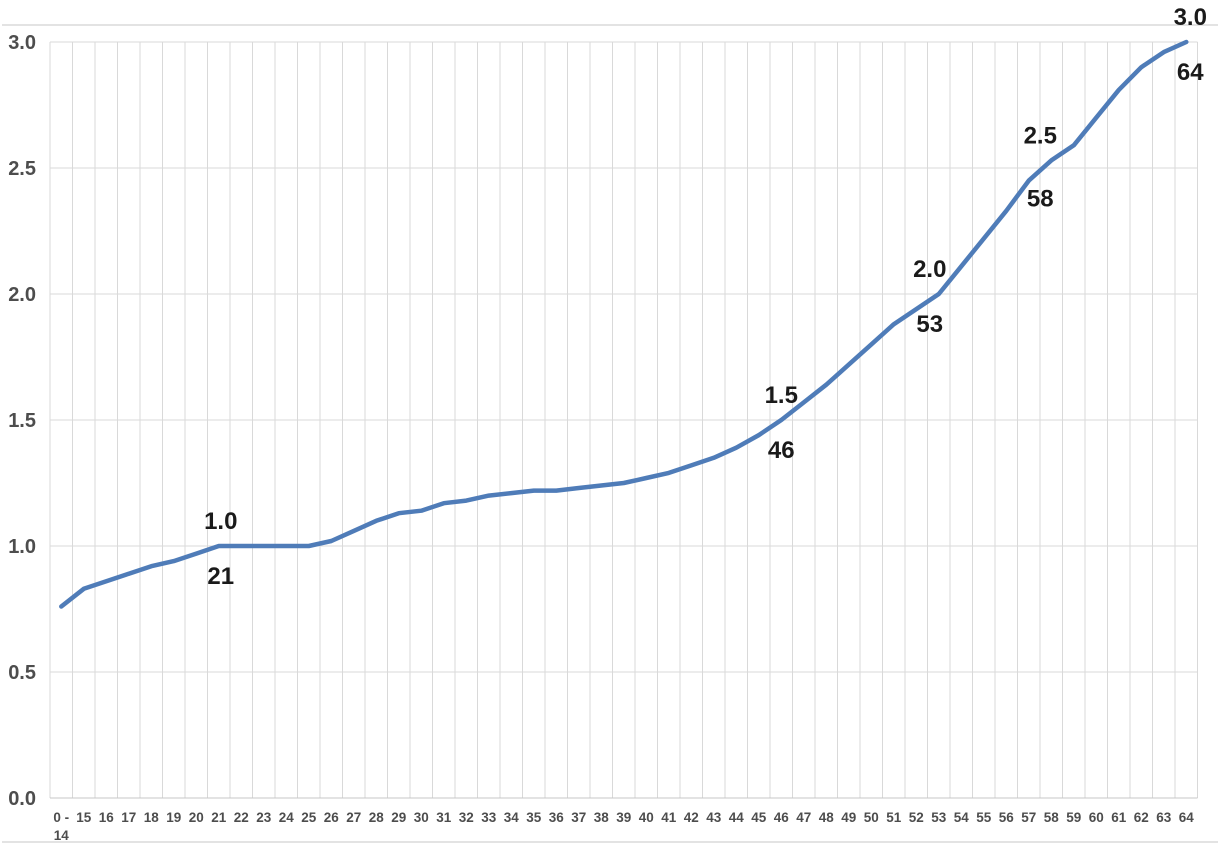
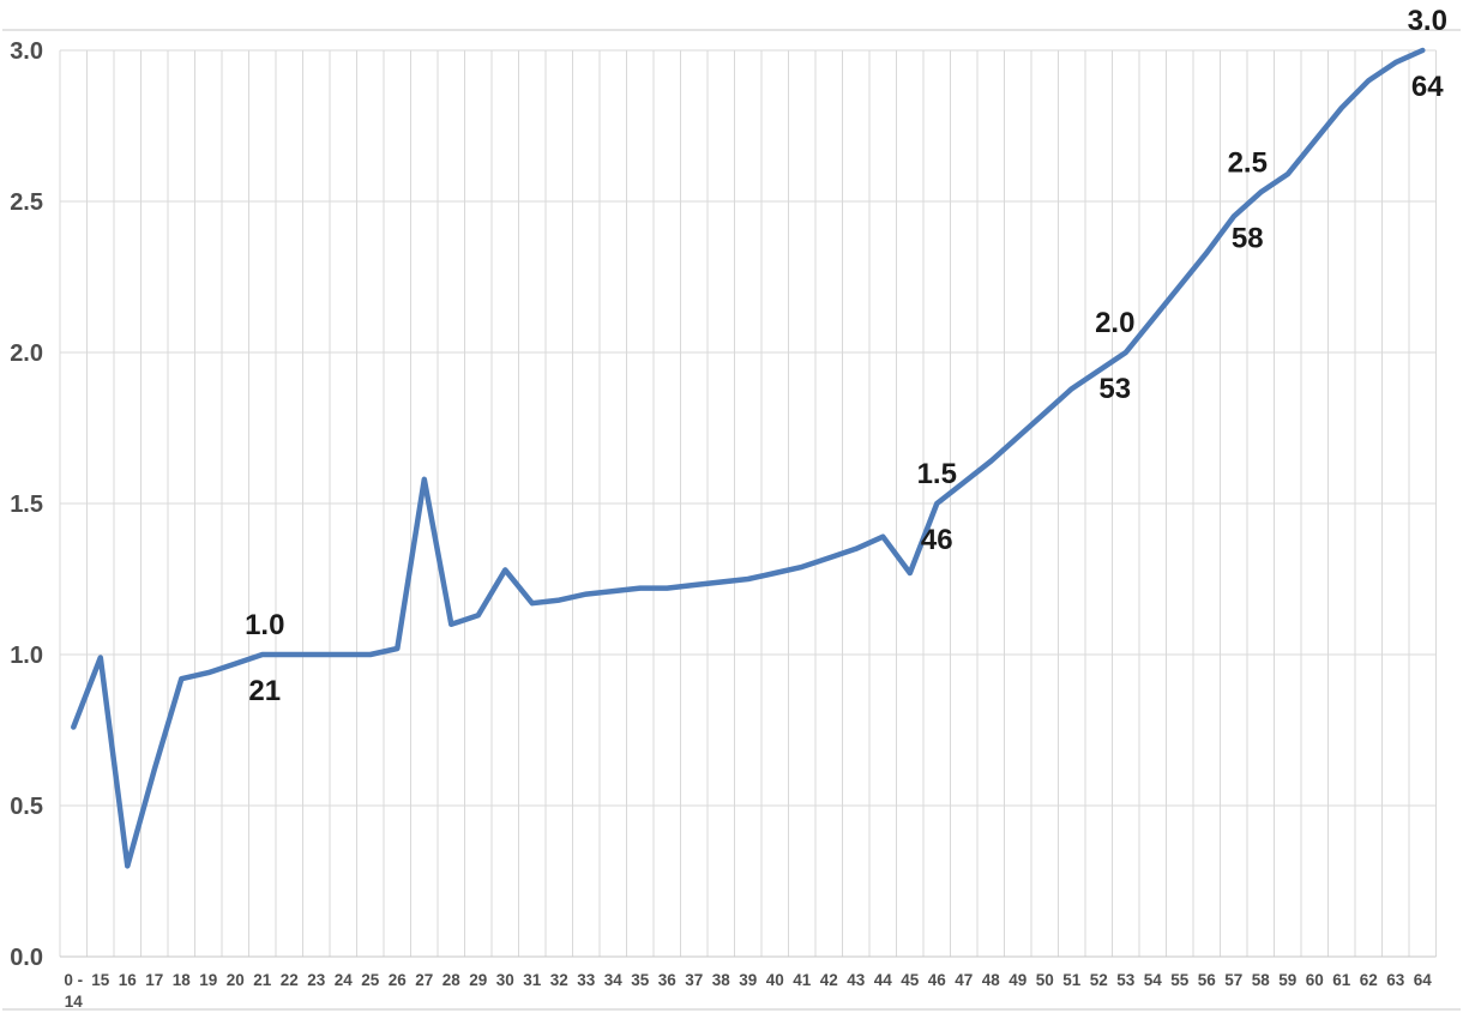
15: 0.83 -> 0.99
16: 0.86 -> 0.30
17: 0.89 -> 0.62
27: 1.06 -> 1.58
30: 1.14 -> 1.28
45: 1.44 -> 1.27
